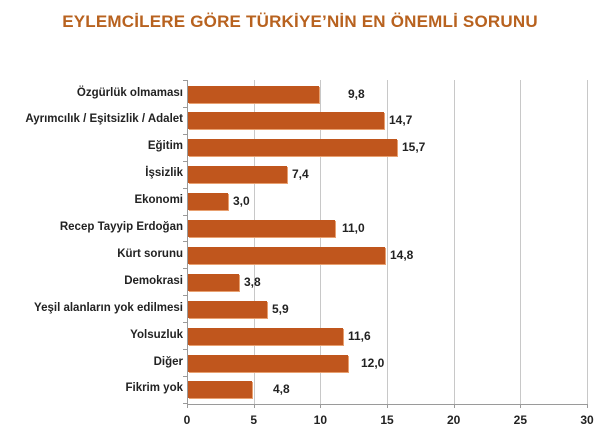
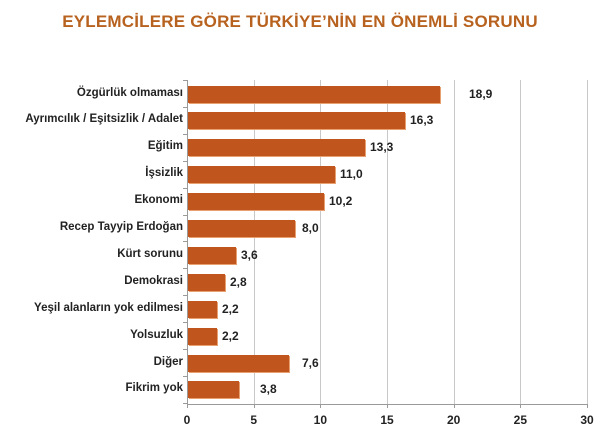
Özgürlük olmaması: 9,8 -> 18,9
Ayrımcılık / Eşitsizlik / Adalet: 14,7 -> 16,3
Eğitim: 15,7 -> 13,3
İşsizlik: 7,4 -> 11,0
Ekonomi: 3,0 -> 10,2
Recep Tayyip Erdoğan: 11,0 -> 8,0
Kürt sorunu: 14,8 -> 3,6
Demokrasi: 3,8 -> 2,8
Yeşil alanların yok edilmesi: 5,9 -> 2,2
Yolsuzluk: 11,6 -> 2,2
Diğer: 12,0 -> 7,6
Fikrim yok: 4,8 -> 3,8
